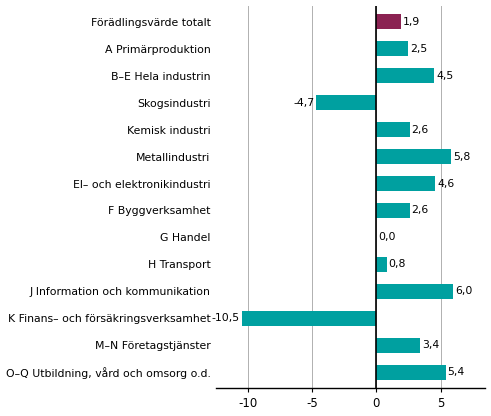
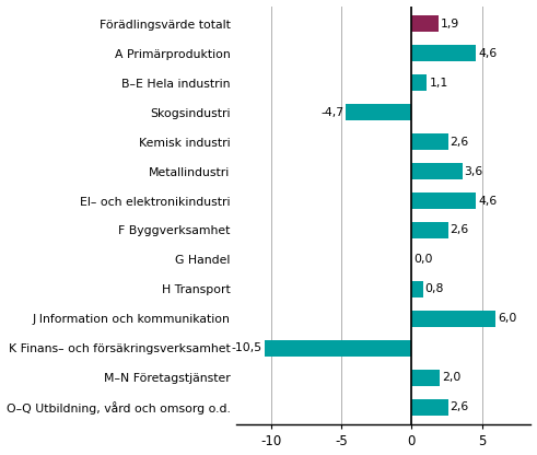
A Primärproduktion: 2,5 -> 4,6
B–E Hela industrin: 4,5 -> 1,1
Metallindustri: 5,8 -> 3,6
M–N Företagstjänster: 3,4 -> 2,0
O–Q Utbildning, vård och omsorg o.d.: 5,4 -> 2,6
